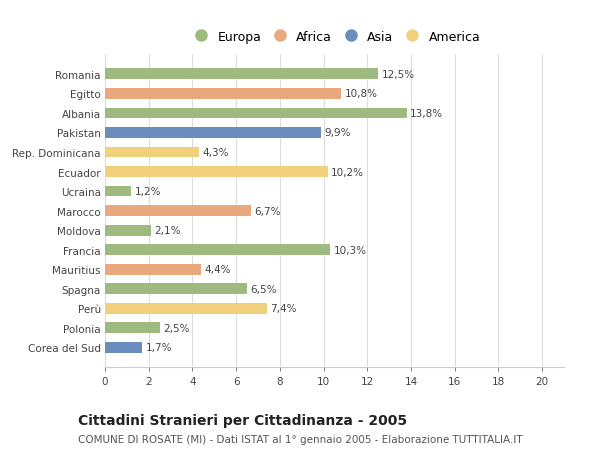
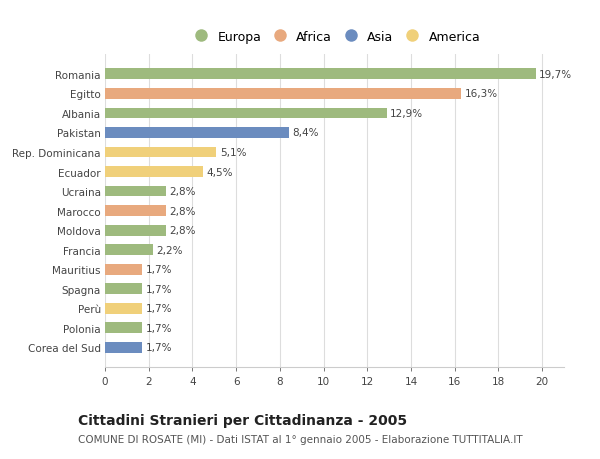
Romania: 12,5% -> 19,7%
Egitto: 10,8% -> 16,3%
Albania: 13,8% -> 12,9%
Pakistan: 9,9% -> 8,4%
Rep. Dominicana: 4,3% -> 5,1%
Ecuador: 10,2% -> 4,5%
Ucraina: 1,2% -> 2,8%
Marocco: 6,7% -> 2,8%
Moldova: 2,1% -> 2,8%
Francia: 10,3% -> 2,2%
Mauritius: 4,4% -> 1,7%
Spagna: 6,5% -> 1,7%
Perù: 7,4% -> 1,7%
Polonia: 2,5% -> 1,7%
